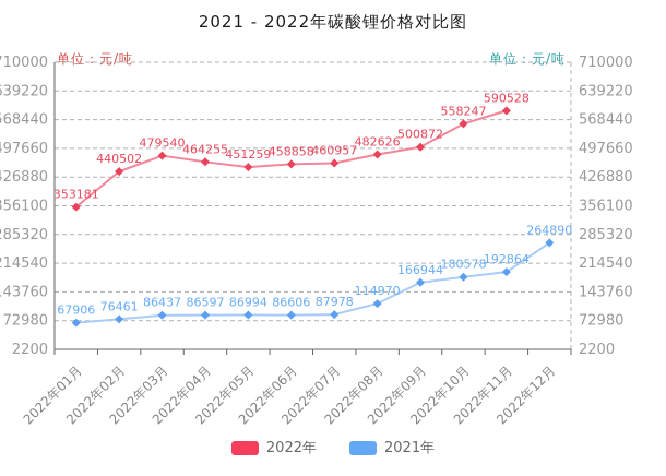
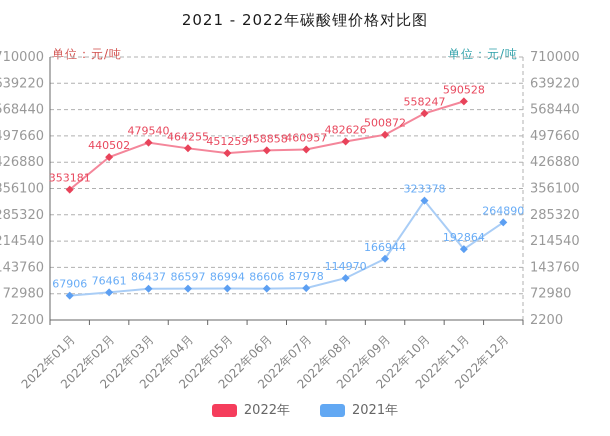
2021年/2022年10月: 180578 -> 323378
